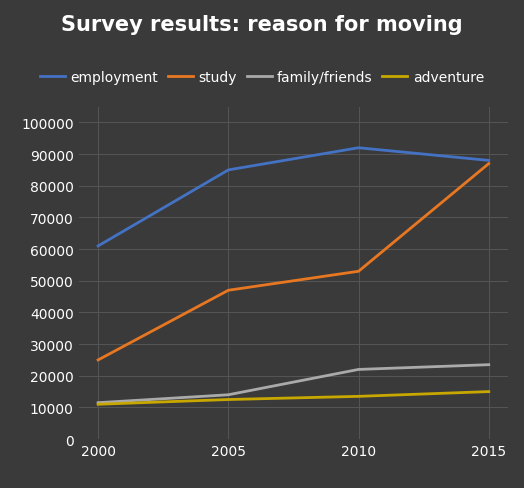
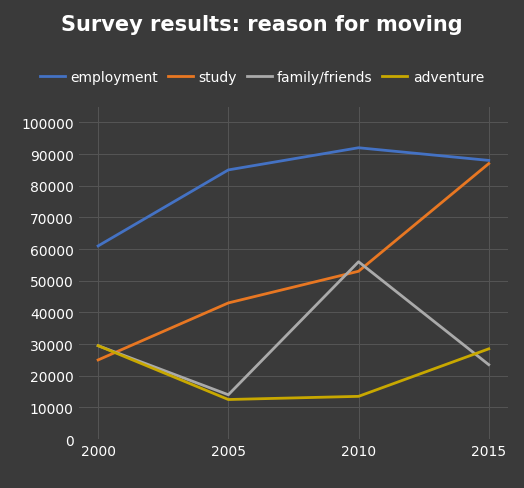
family/friends/2000: 11500 -> 29500
adventure/2000: 11000 -> 29500
study/2005: 47000 -> 43000
family/friends/2010: 22000 -> 56000
adventure/2015: 15000 -> 28500
